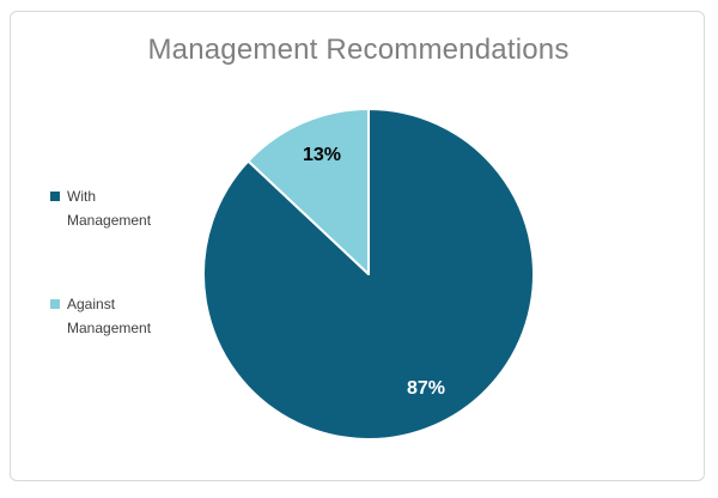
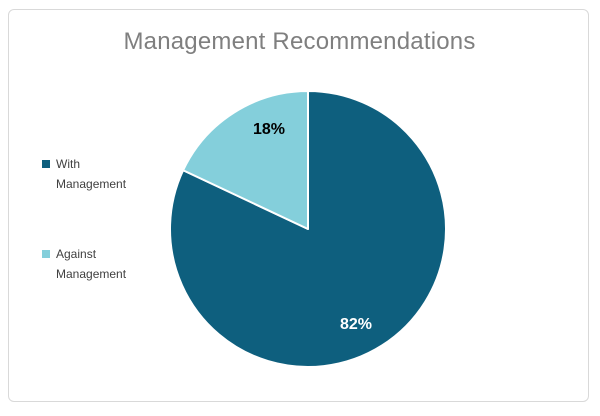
With Management: 87% -> 82%
Against Management: 13% -> 18%
